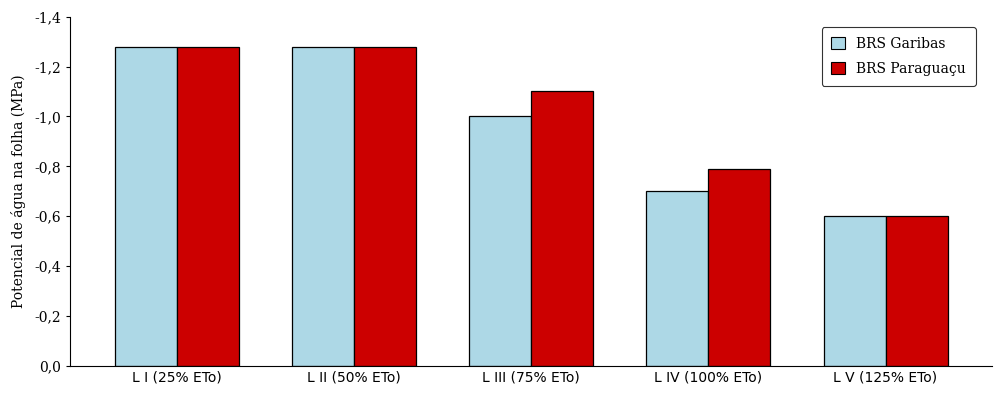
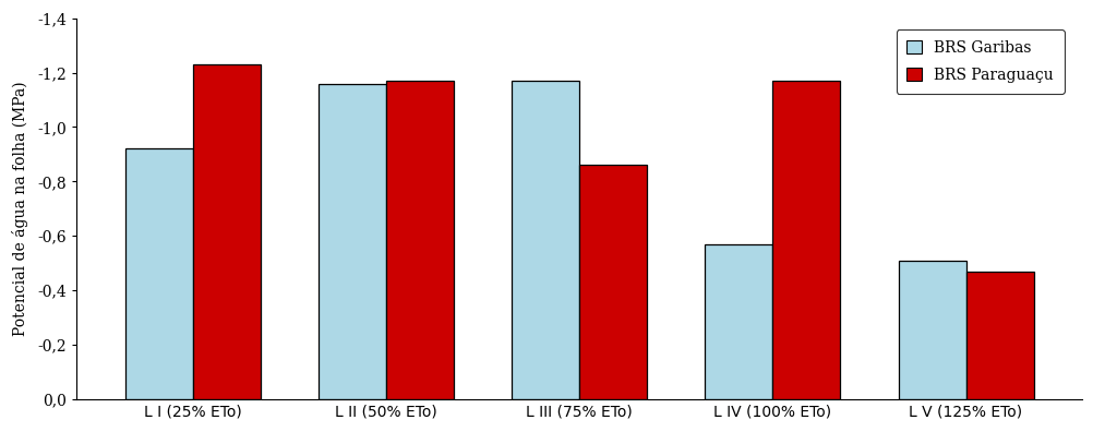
BRS Garibas/L I (25% ETo): -1,28 -> -0,92
BRS Paraguaçu/L I (25% ETo): -1,28 -> -1,23
BRS Garibas/L II (50% ETo): -1,28 -> -1,16
BRS Paraguaçu/L II (50% ETo): -1,28 -> -1,17
BRS Garibas/L III (75% ETo): -1,00 -> -1,17
BRS Paraguaçu/L III (75% ETo): -1,10 -> -0,86
BRS Garibas/L IV (100% ETo): -0,70 -> -0,57
BRS Paraguaçu/L IV (100% ETo): -0,79 -> -1,17
BRS Garibas/L V (125% ETo): -0,60 -> -0,51
BRS Paraguaçu/L V (125% ETo): -0,60 -> -0,47
